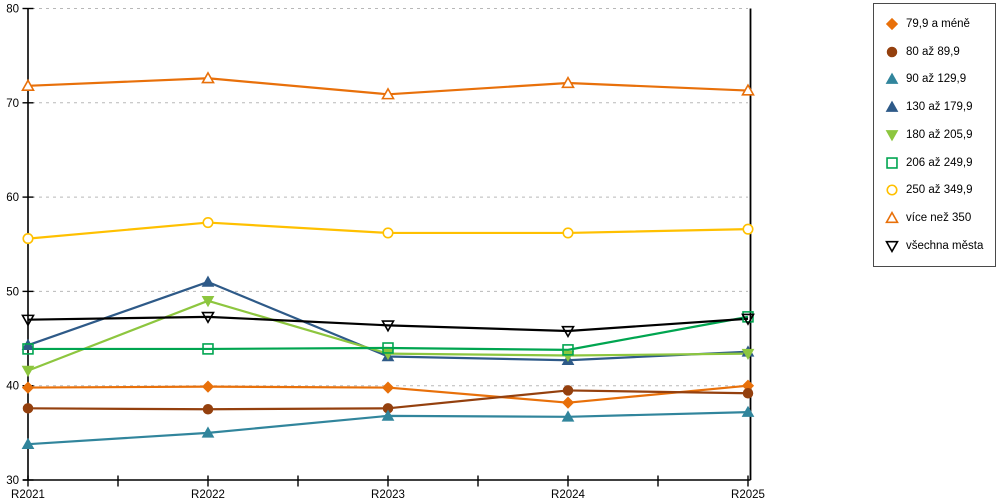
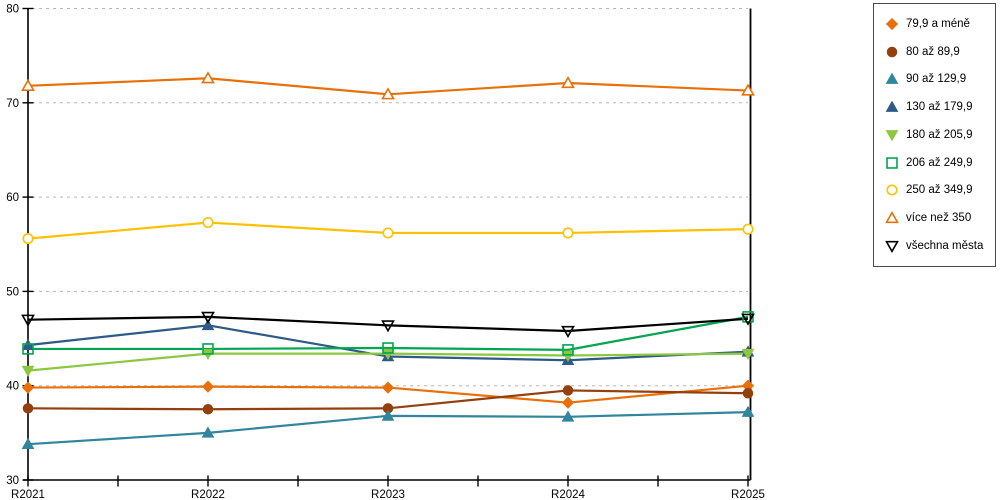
130 až 179,9/R2022: 51 -> 46
180 až 205,9/R2022: 49 -> 43
